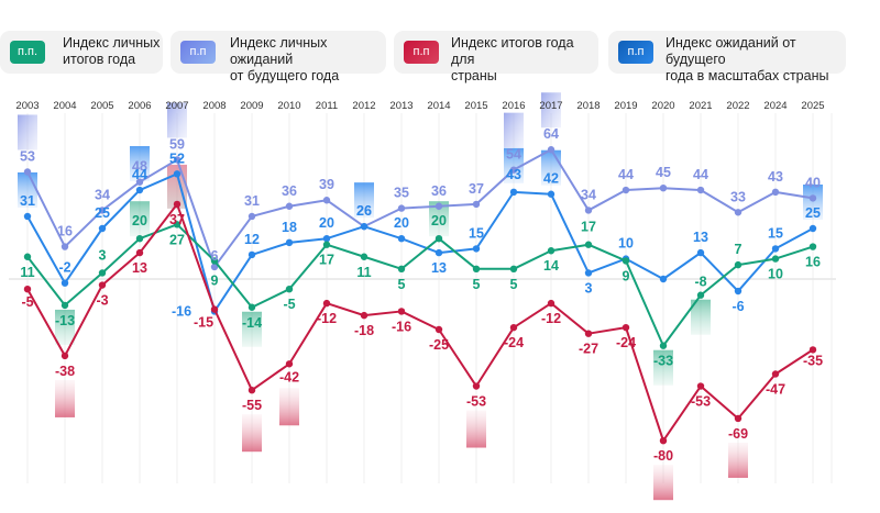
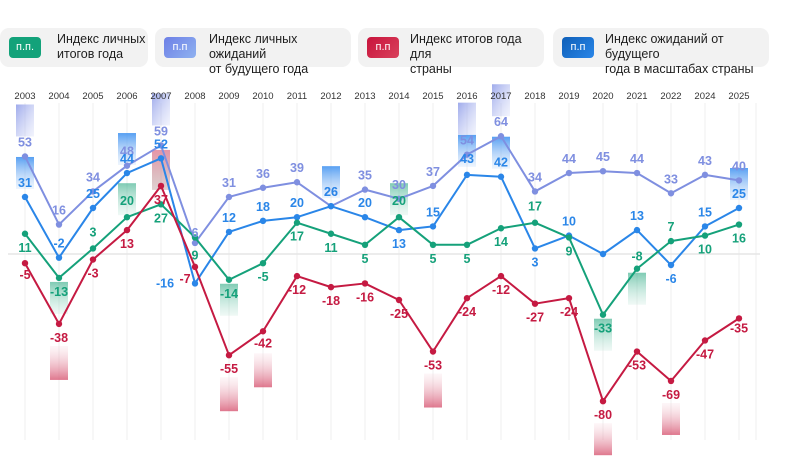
Индекс итогов года для страны/2008: -15 -> -7
Индекс личных ожиданий от будущего года/2014: 36 -> 30
